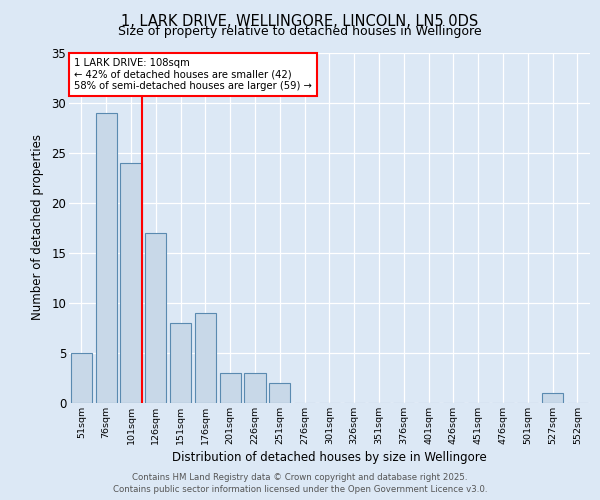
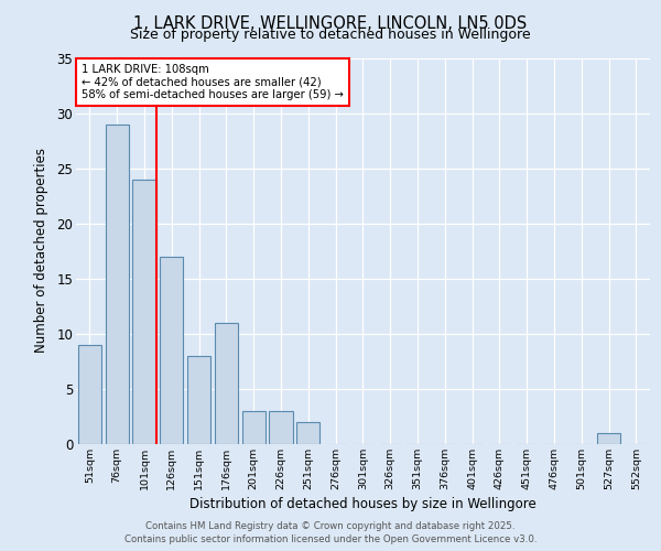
51sqm: 5 -> 9
176sqm: 9 -> 11
